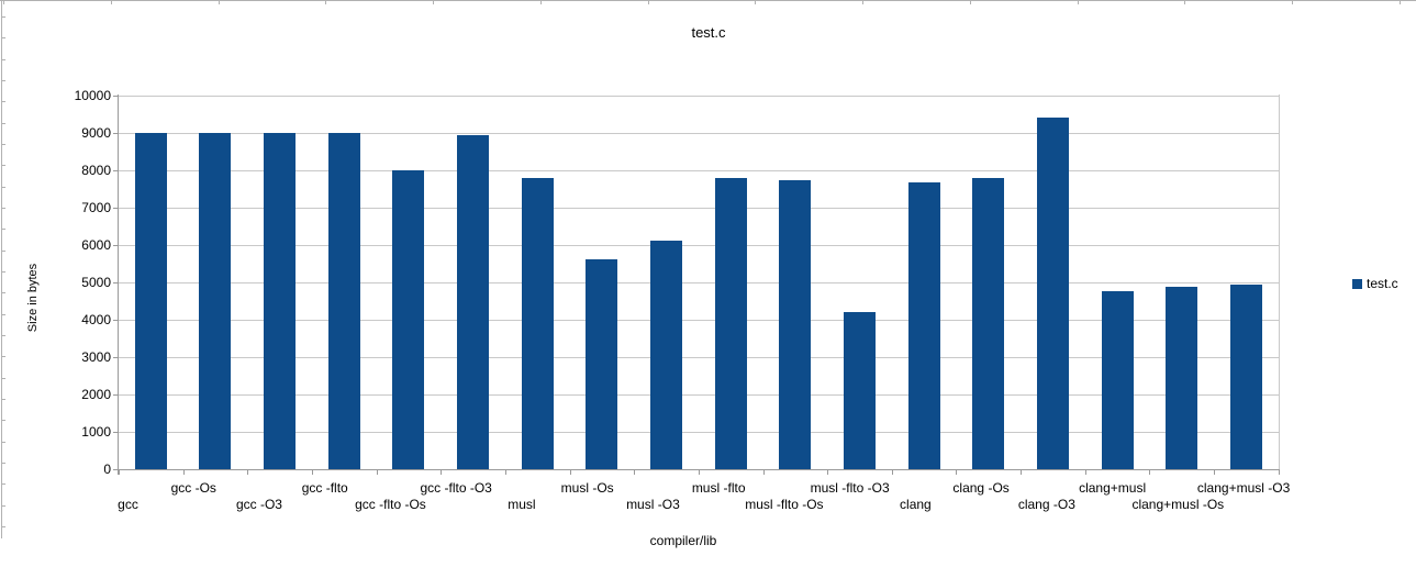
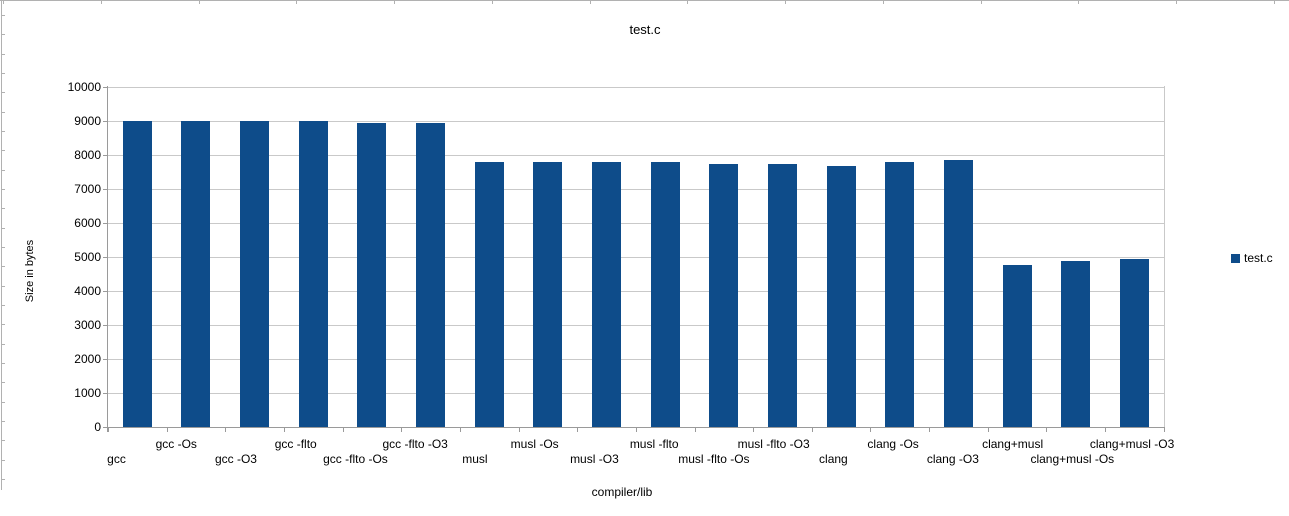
gcc -flto -Os: 8000 -> 8900
musl -Os: 5600 -> 7800
musl -O3: 6100 -> 7800
musl -flto -O3: 4200 -> 7700
clang -O3: 9400 -> 7800
